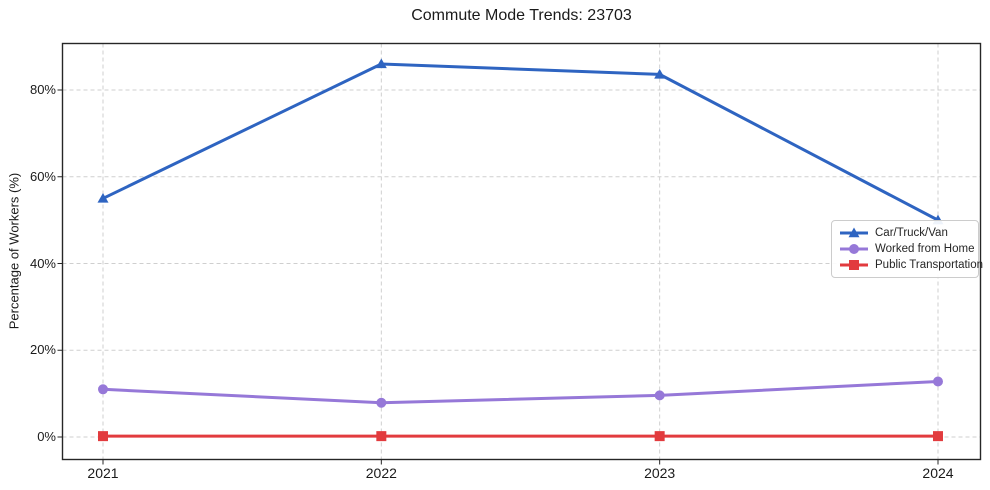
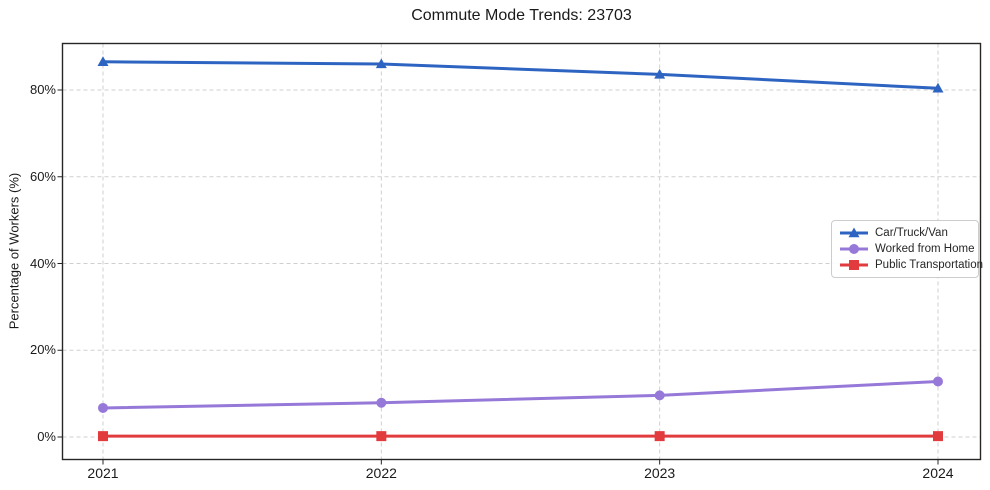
Car/Truck/Van/2021: 55% -> 86%
Worked from Home/2021: 11% -> 7%
Car/Truck/Van/2024: 50% -> 80%
